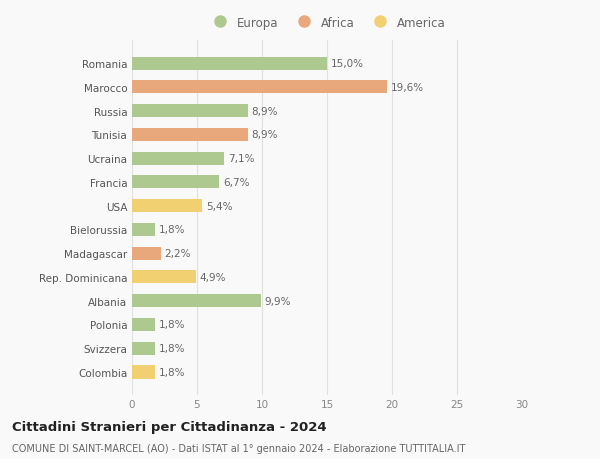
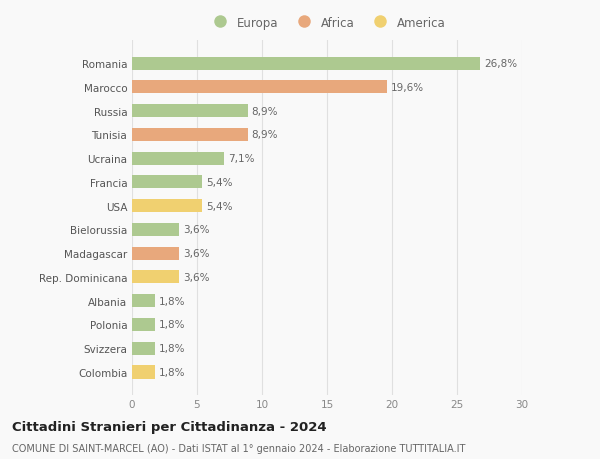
Romania: 15,0% -> 26,8%
Francia: 6,7% -> 5,4%
Bielorussia: 1,8% -> 3,6%
Madagascar: 2,2% -> 3,6%
Rep. Dominicana: 4,9% -> 3,6%
Albania: 9,9% -> 1,8%
